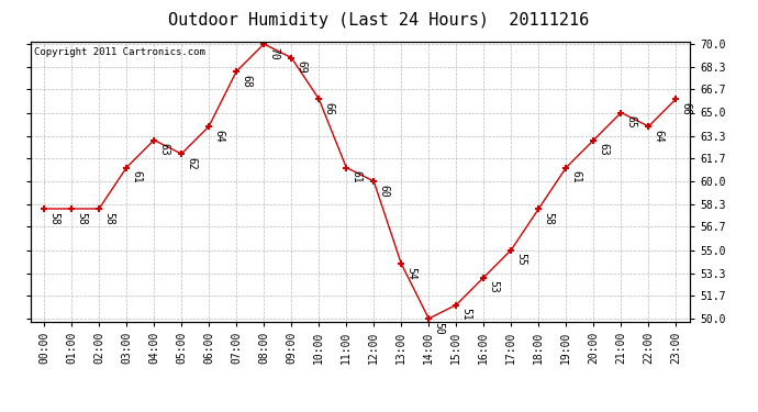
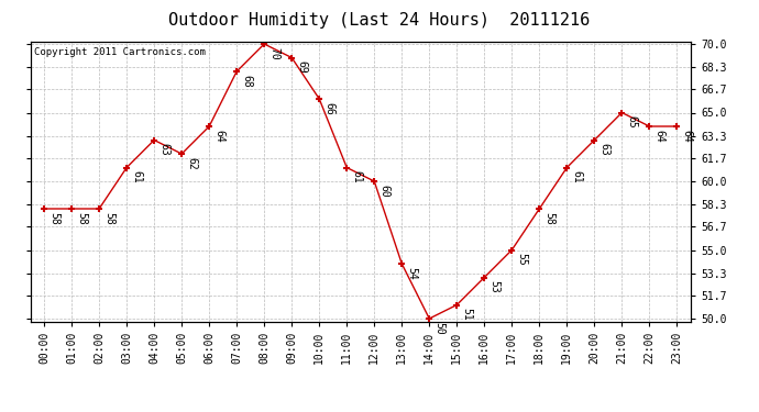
23:00: 66 -> 64
